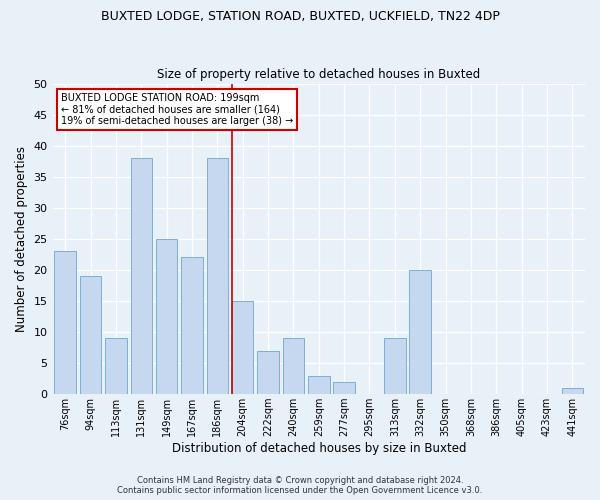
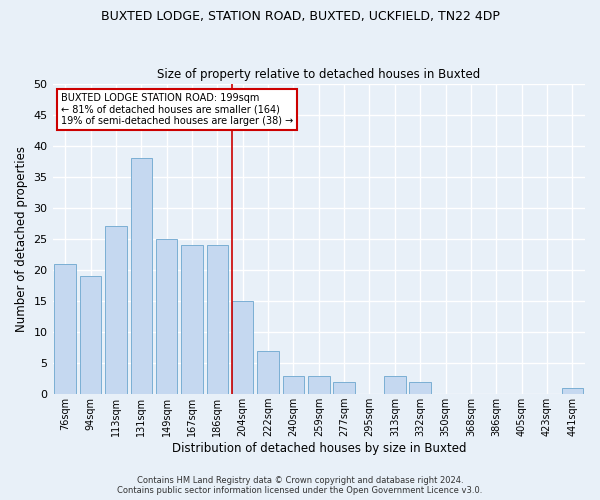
76sqm: 23 -> 21
113sqm: 9 -> 27
167sqm: 22 -> 24
186sqm: 38 -> 24
240sqm: 9 -> 3
313sqm: 9 -> 3
332sqm: 20 -> 2
